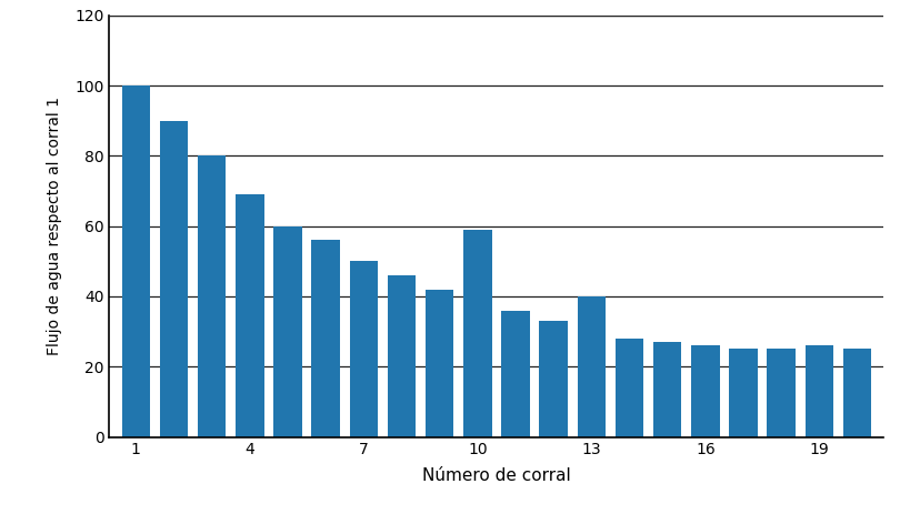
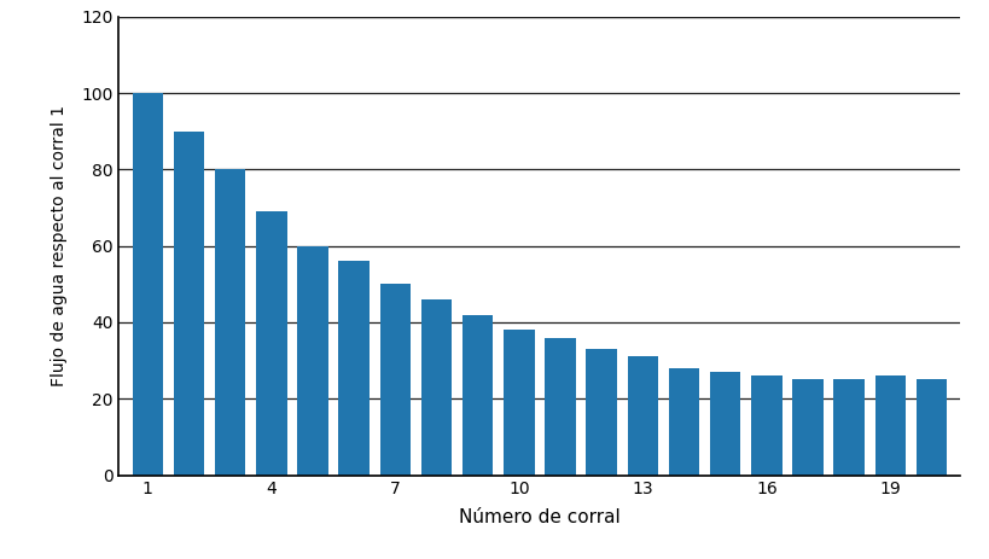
10: 59 -> 38
13: 40 -> 31
